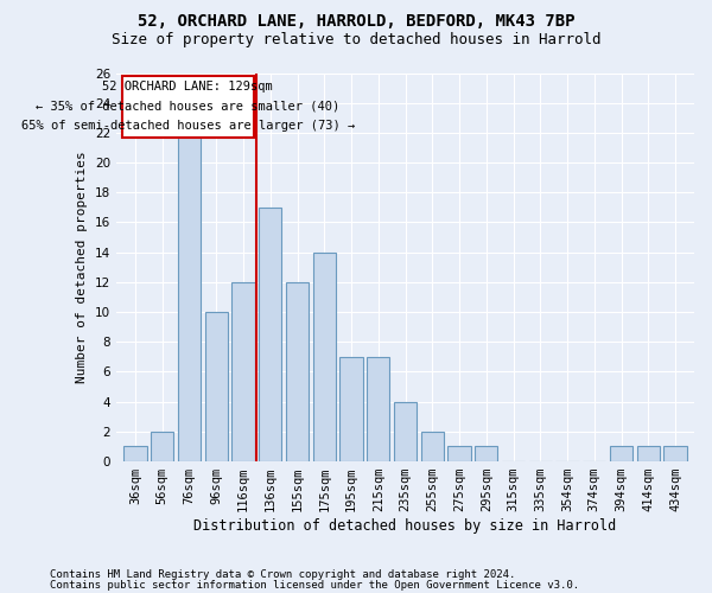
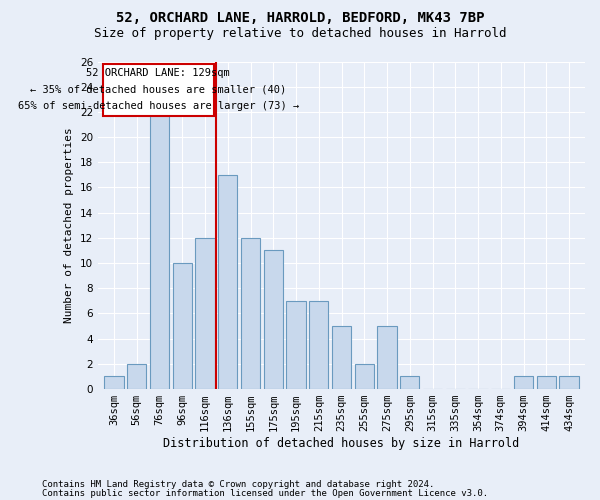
175sqm: 14 -> 11
235sqm: 4 -> 5
275sqm: 1 -> 5
